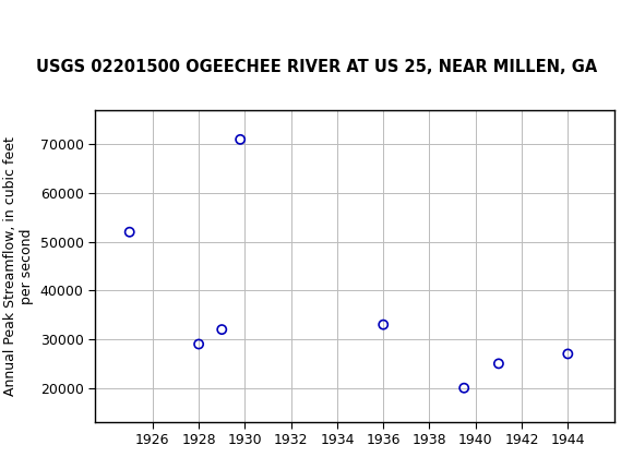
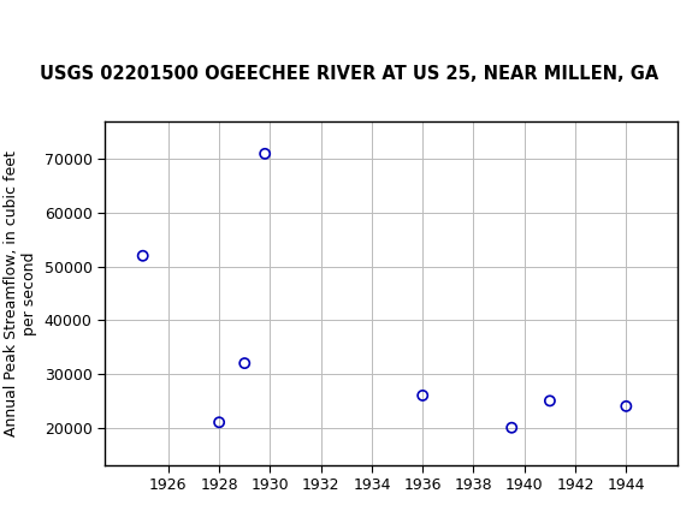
1928: 29000 -> 21000
1936: 33000 -> 26000
1944: 27000 -> 24000
